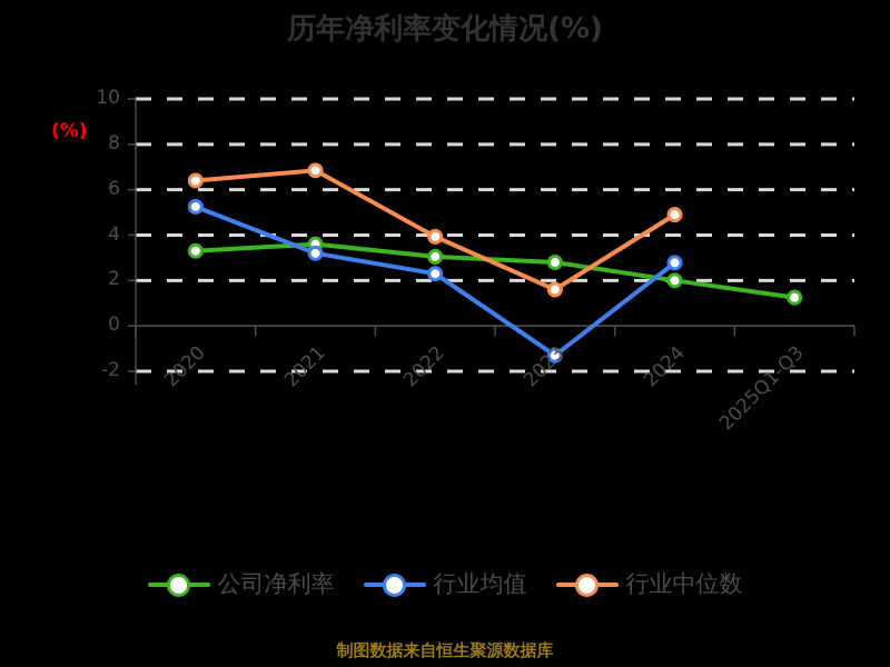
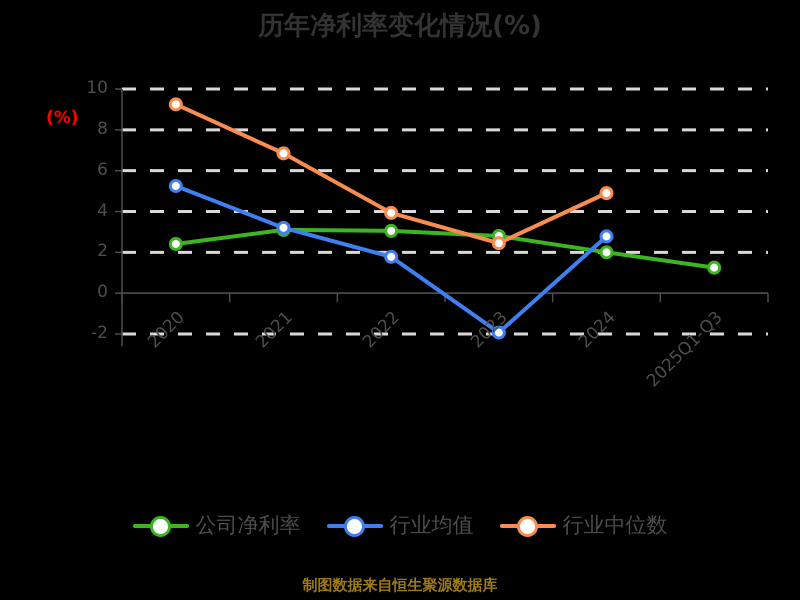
公司净利率/2020: 3.3 -> 2.4
行业中位数/2020: 6.4 -> 9.2
公司净利率/2021: 3.6 -> 3.1
行业均值/2022: 2.3 -> 1.8
行业均值/2023: -1.3 -> -1.9
行业中位数/2023: 1.6 -> 2.5
